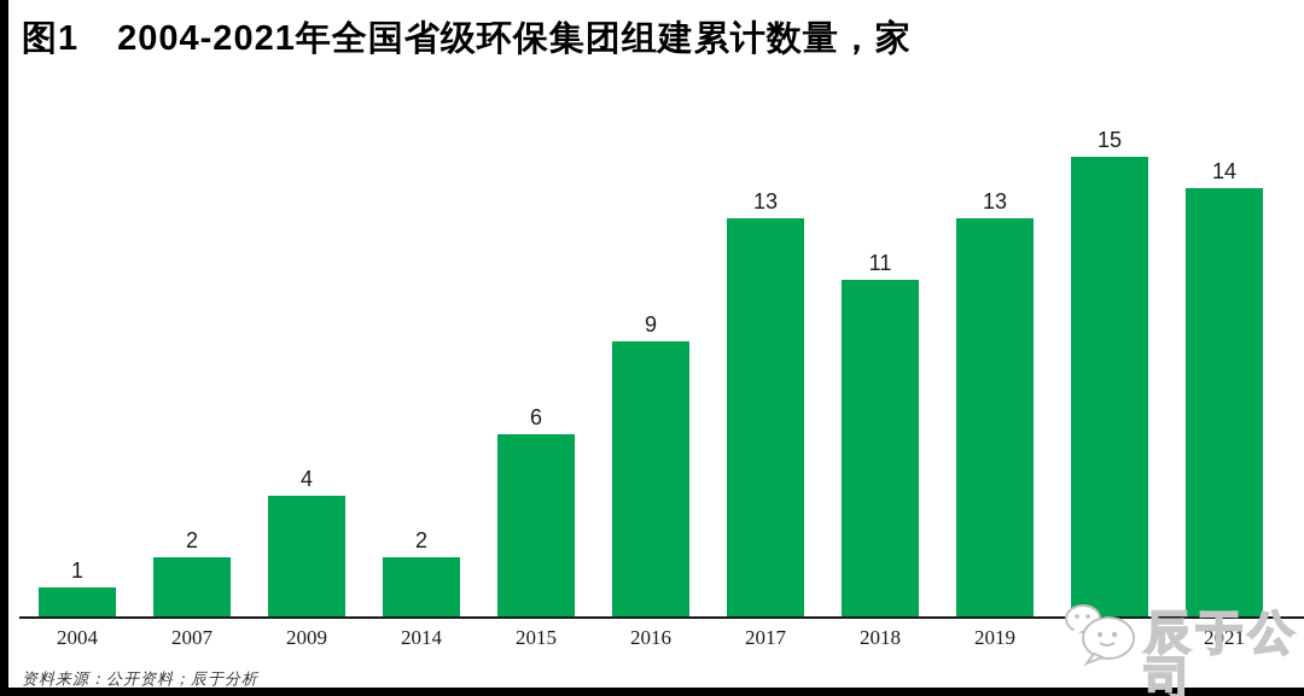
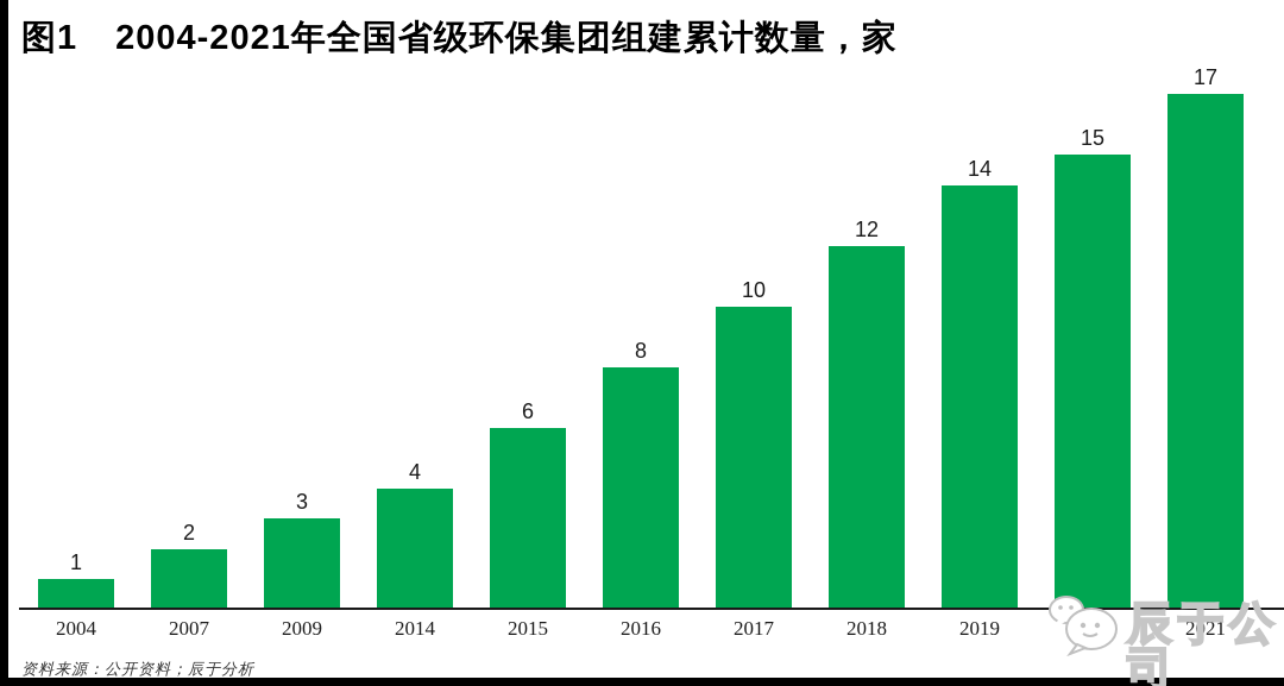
2009: 4 -> 3
2014: 2 -> 4
2016: 9 -> 8
2017: 13 -> 10
2018: 11 -> 12
2019: 13 -> 14
2021: 14 -> 17
